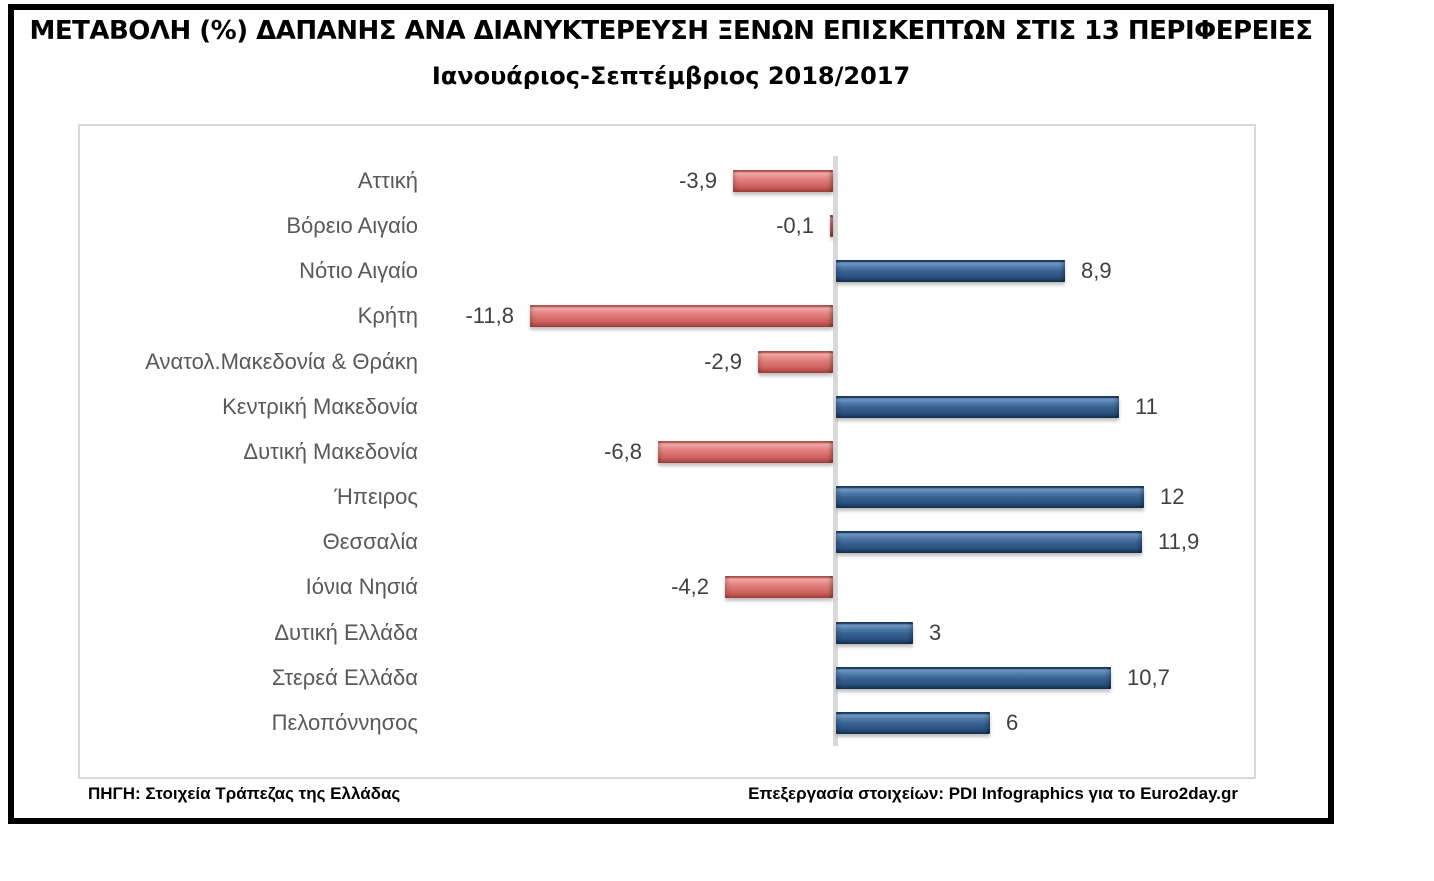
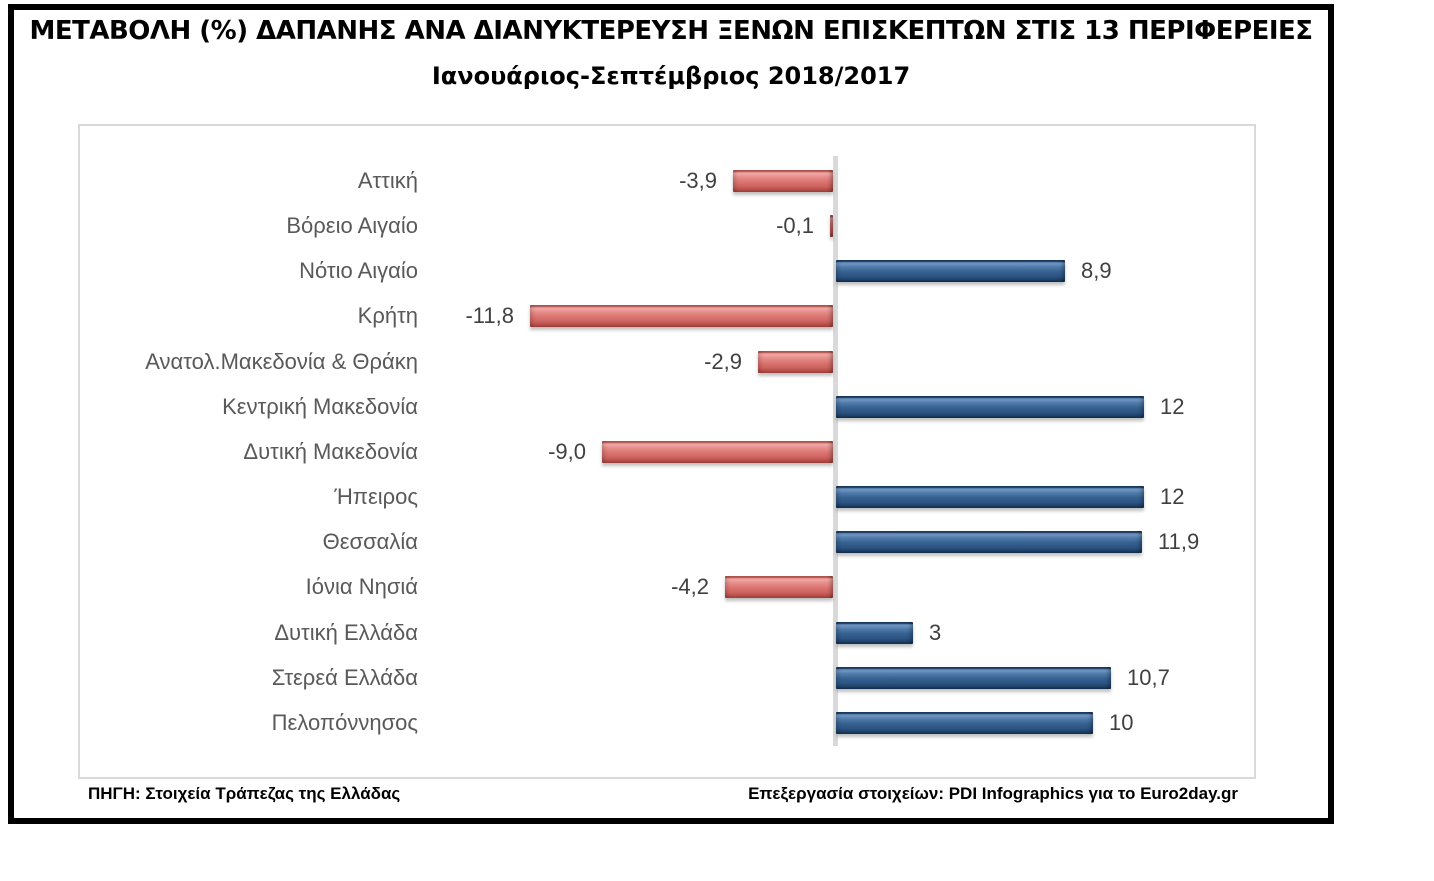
Κεντρική Μακεδονία: 11 -> 12
Δυτική Μακεδονία: -6,8 -> -9,0
Πελοπόννησος: 6 -> 10
